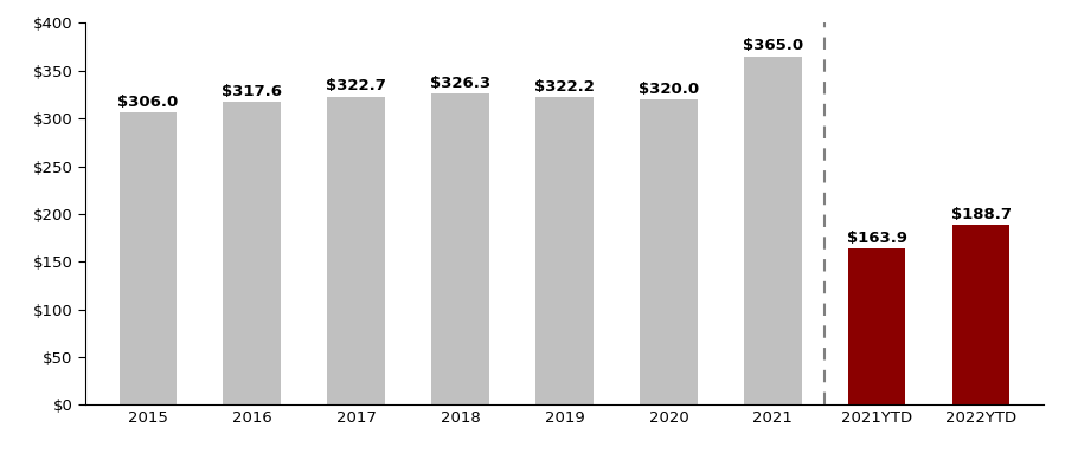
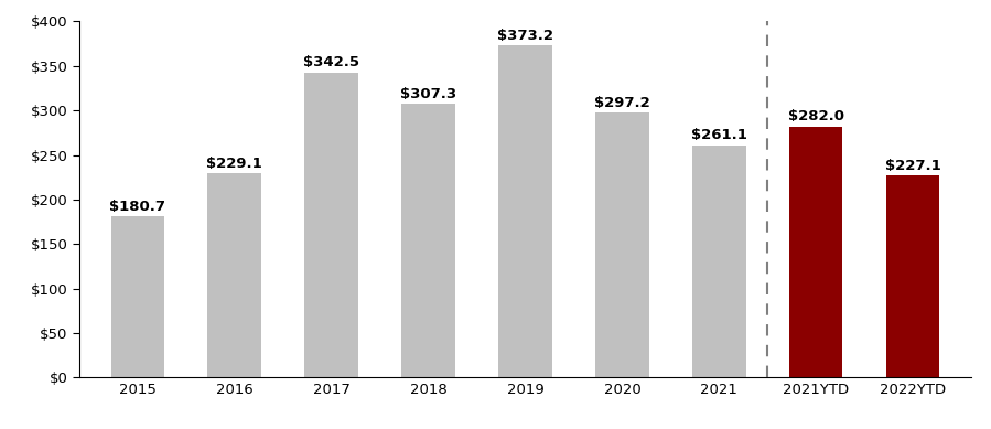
2015: $306.0 -> $180.7
2016: $317.6 -> $229.1
2017: $322.7 -> $342.5
2018: $326.3 -> $307.3
2019: $322.2 -> $373.2
2020: $320.0 -> $297.2
2021: $365.0 -> $261.1
2021YTD: $163.9 -> $282.0
2022YTD: $188.7 -> $227.1
